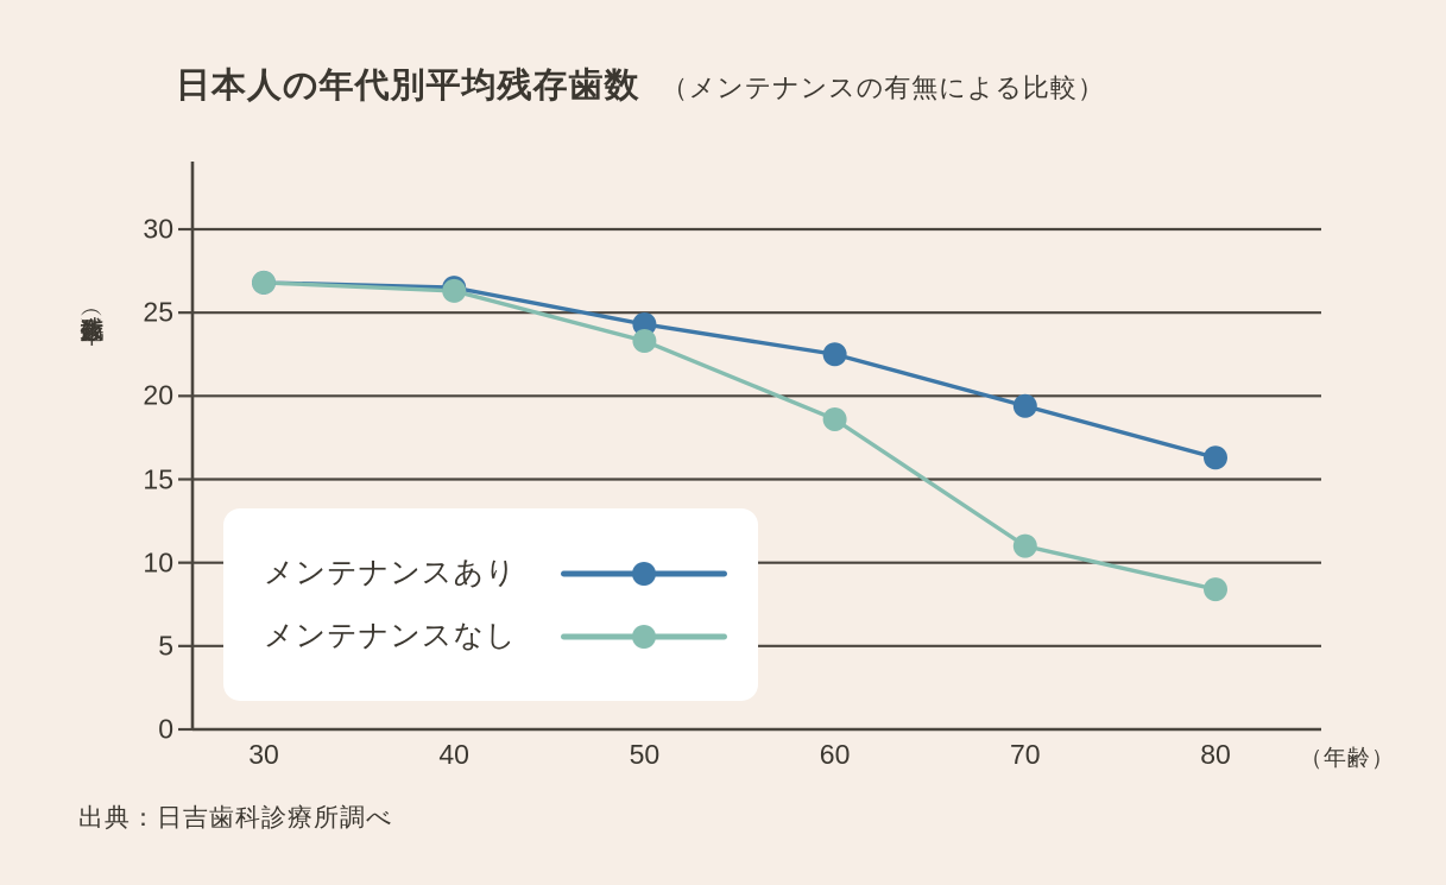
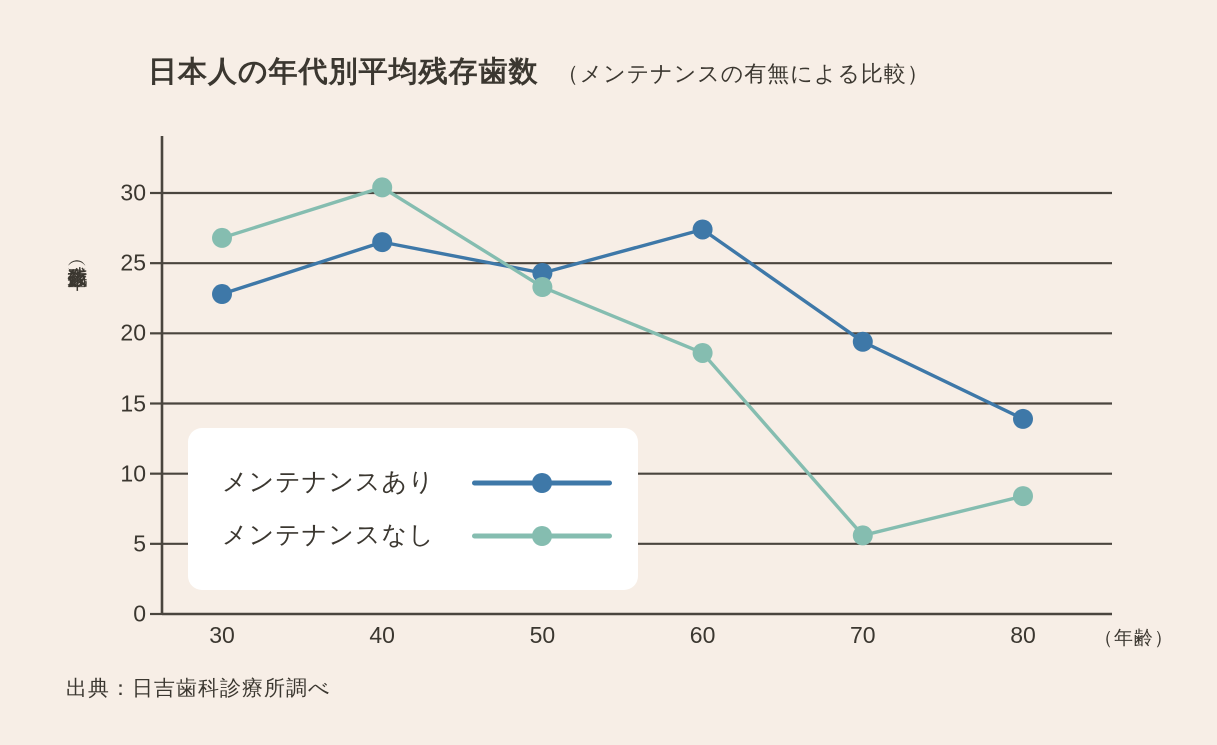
メンテナンスあり/30: 26.8 -> 22.8
メンテナンスなし/40: 26.3 -> 30.4
メンテナンスあり/60: 22.5 -> 27.4
メンテナンスなし/70: 11.0 -> 5.6
メンテナンスあり/80: 16.3 -> 13.9
